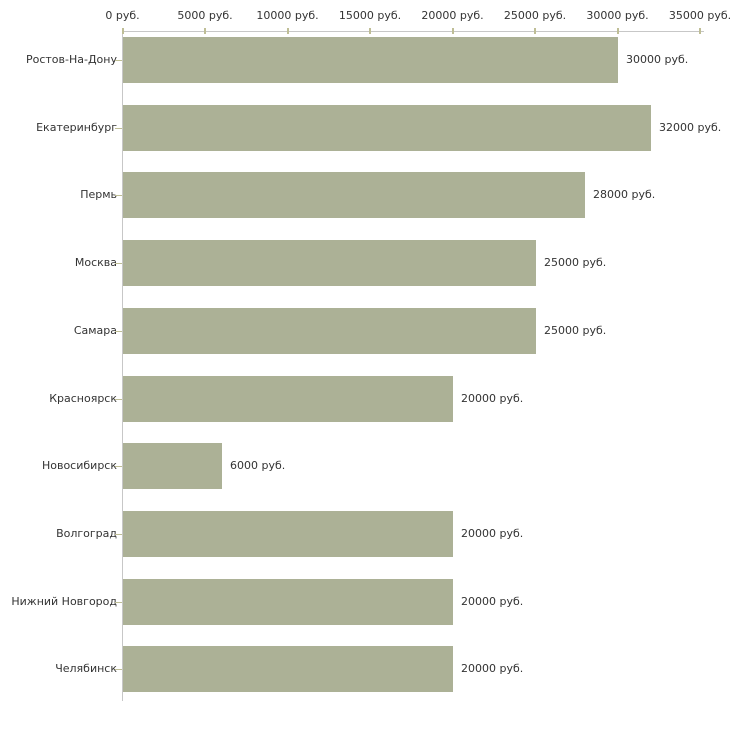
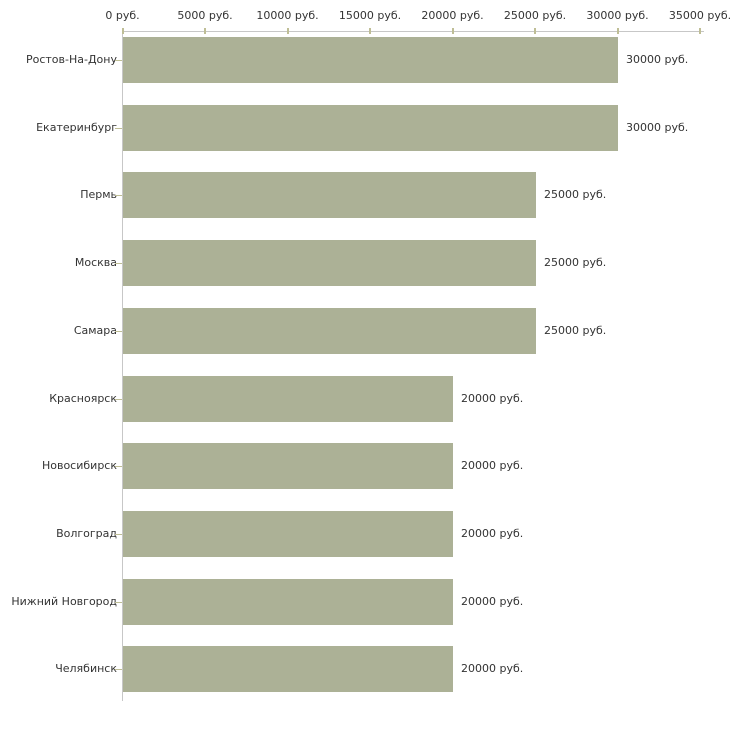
Екатеринбург: 32000 -> 30000
Пермь: 28000 -> 25000
Новосибирск: 6000 -> 20000
